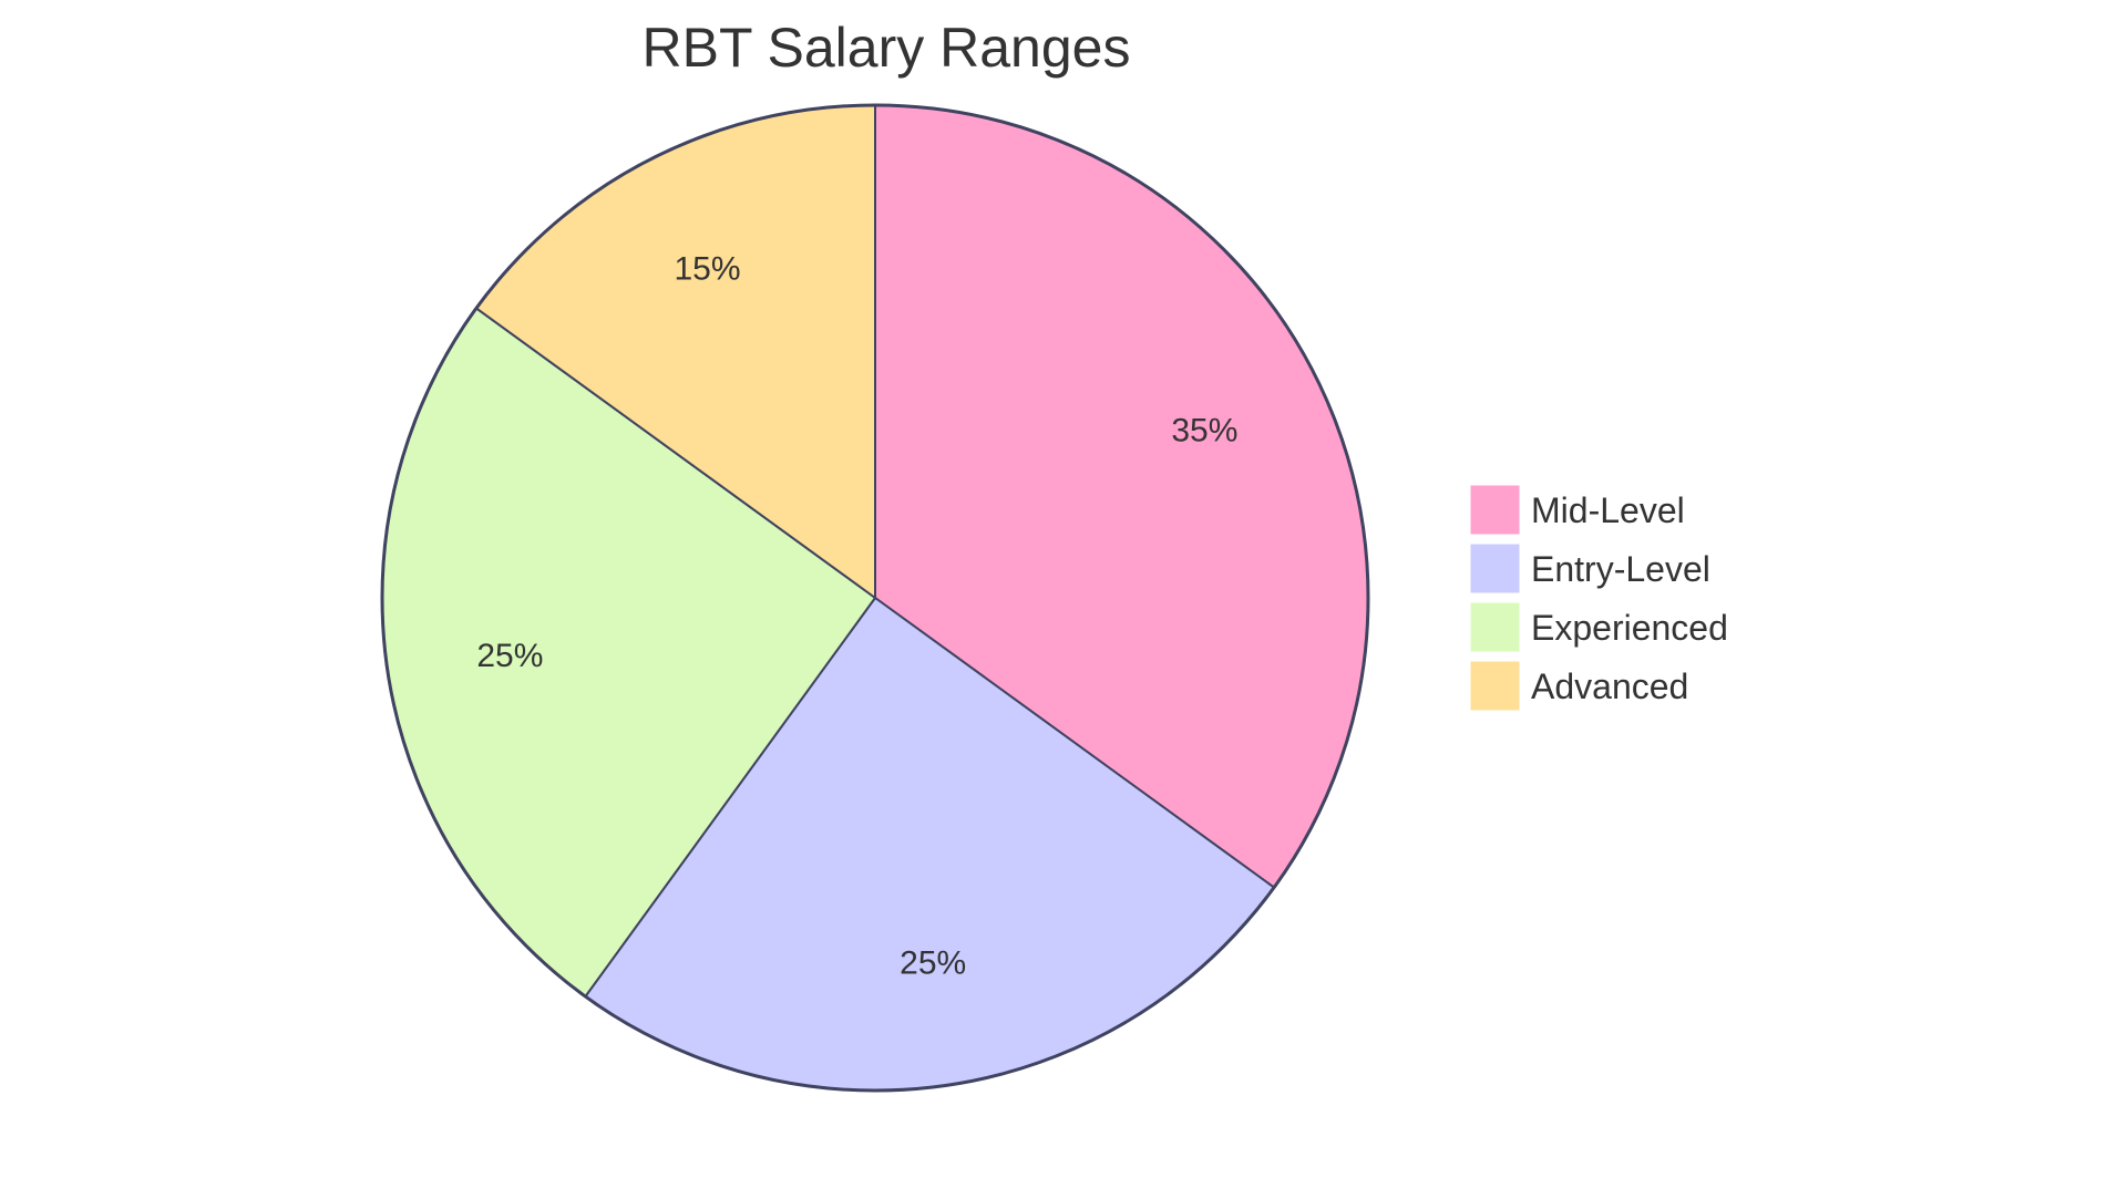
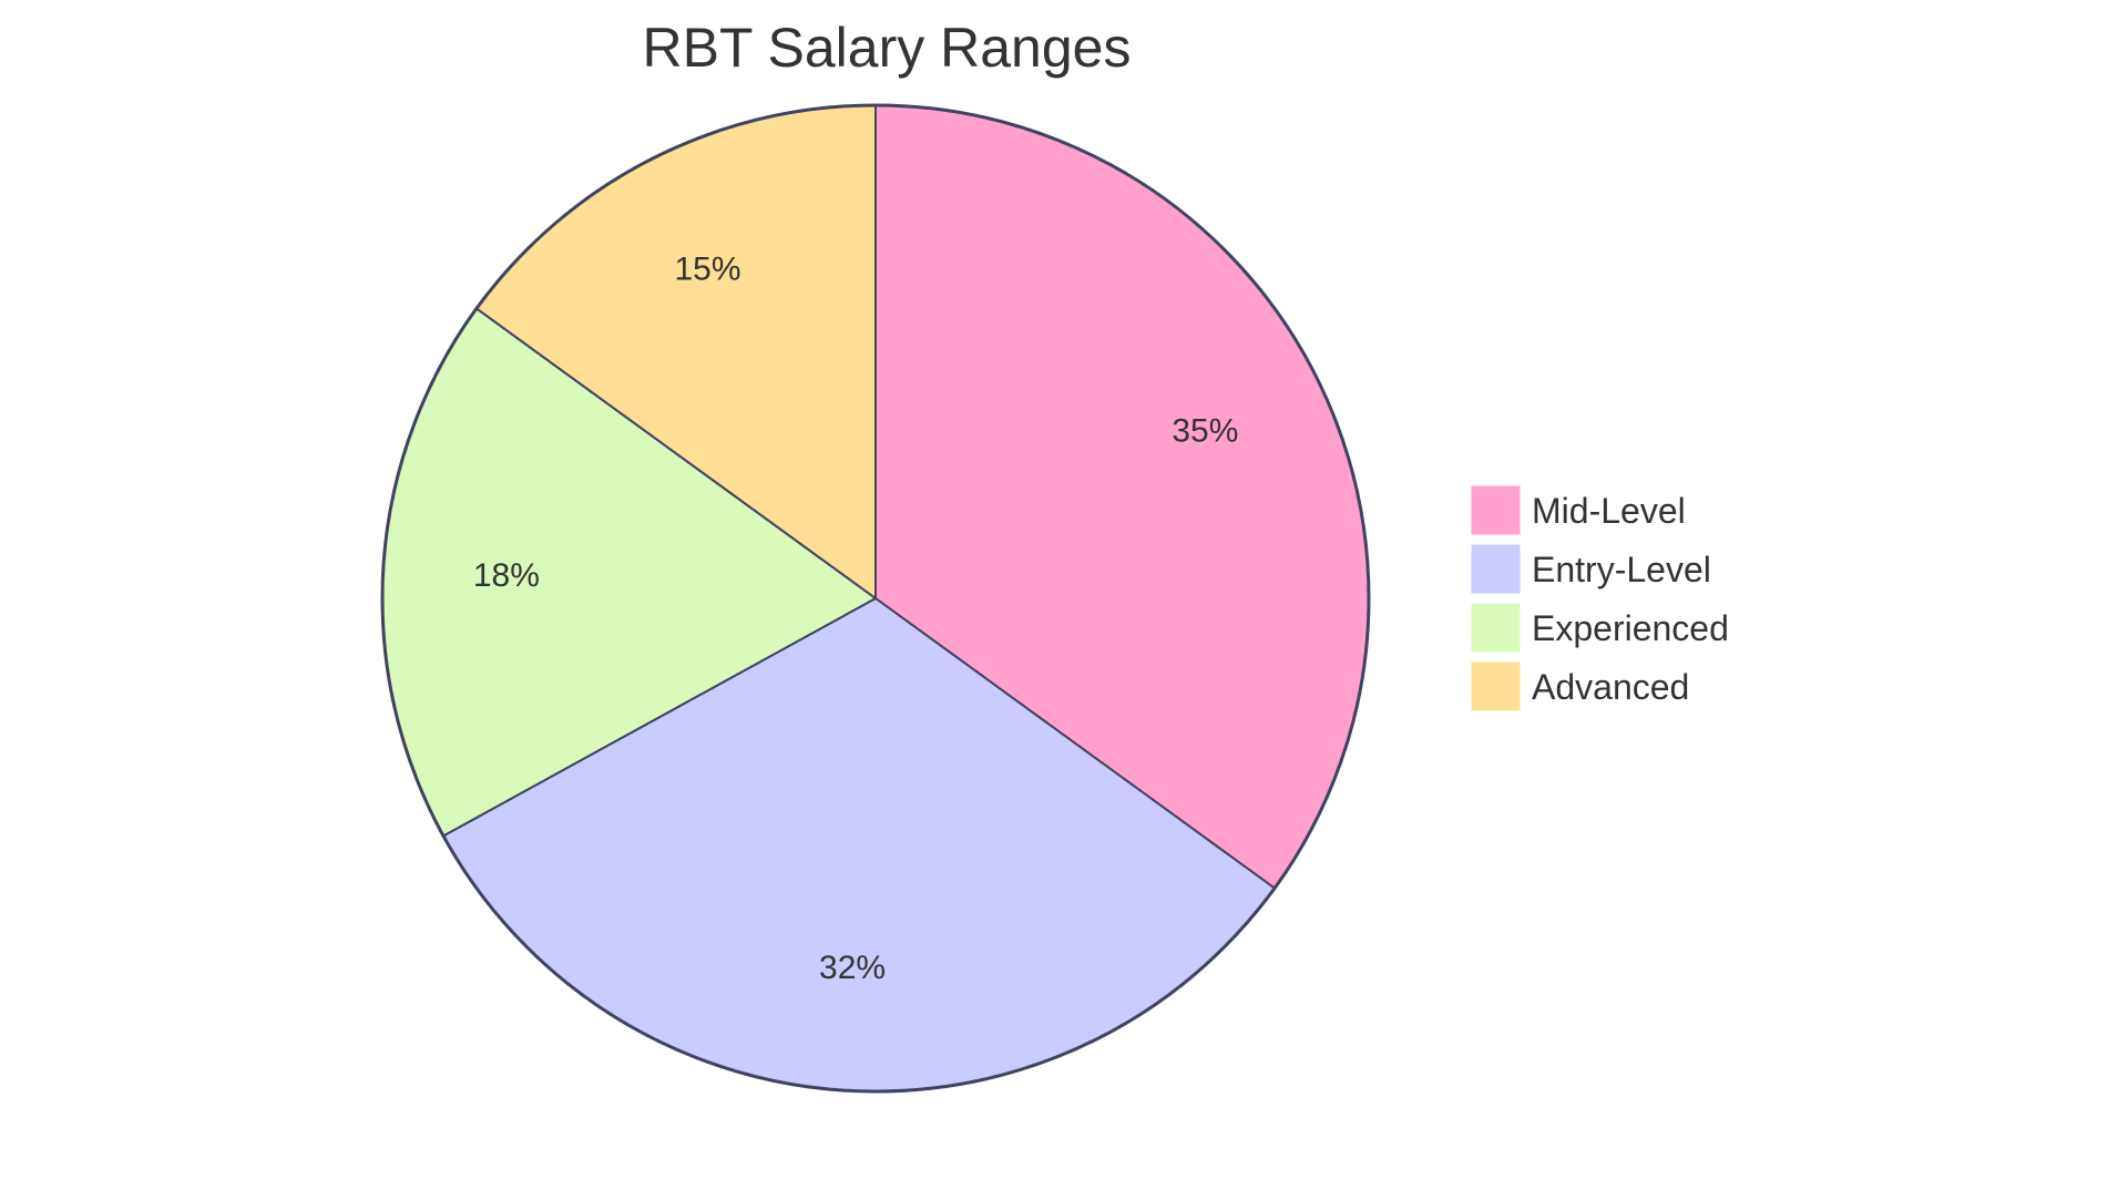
Entry-Level: 25% -> 32%
Experienced: 25% -> 18%
